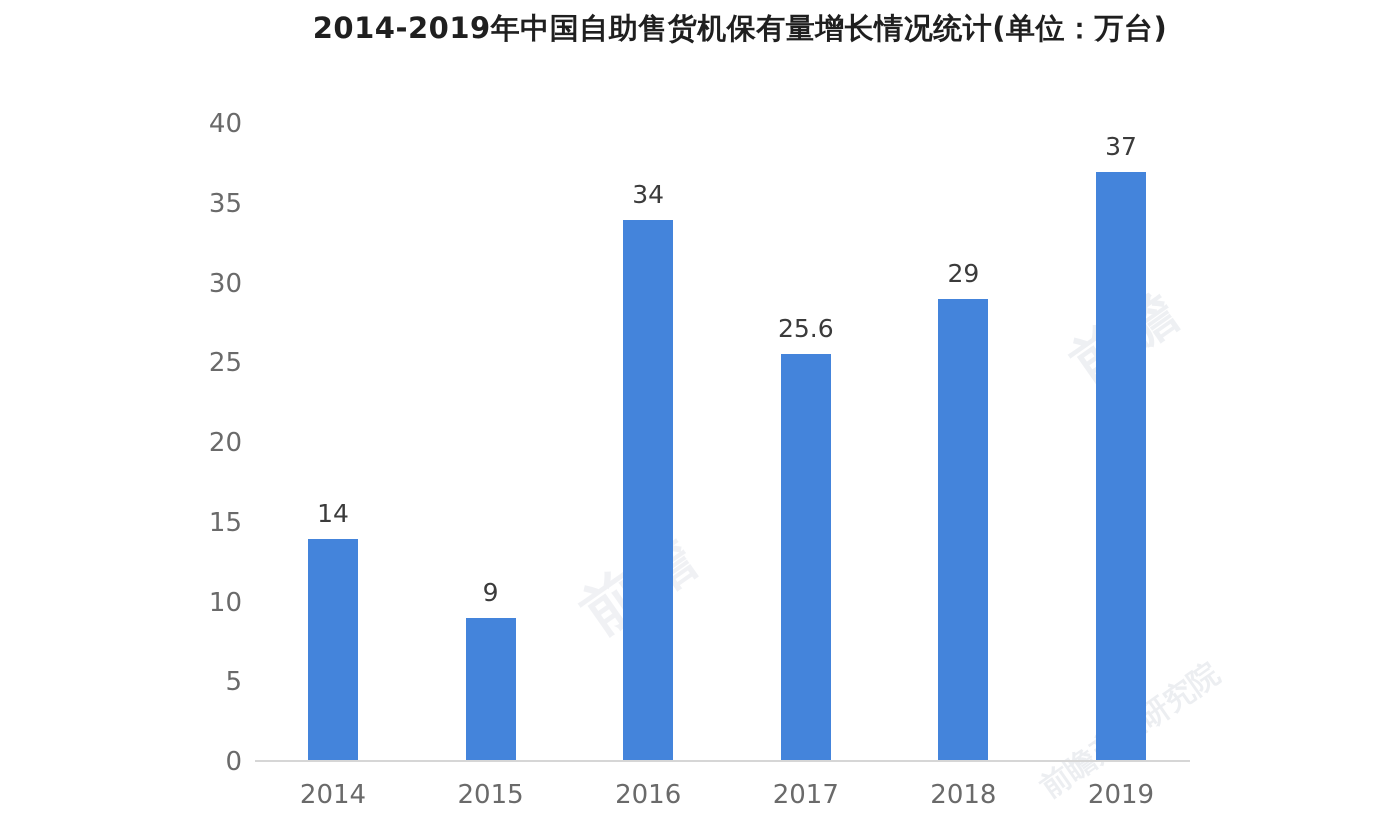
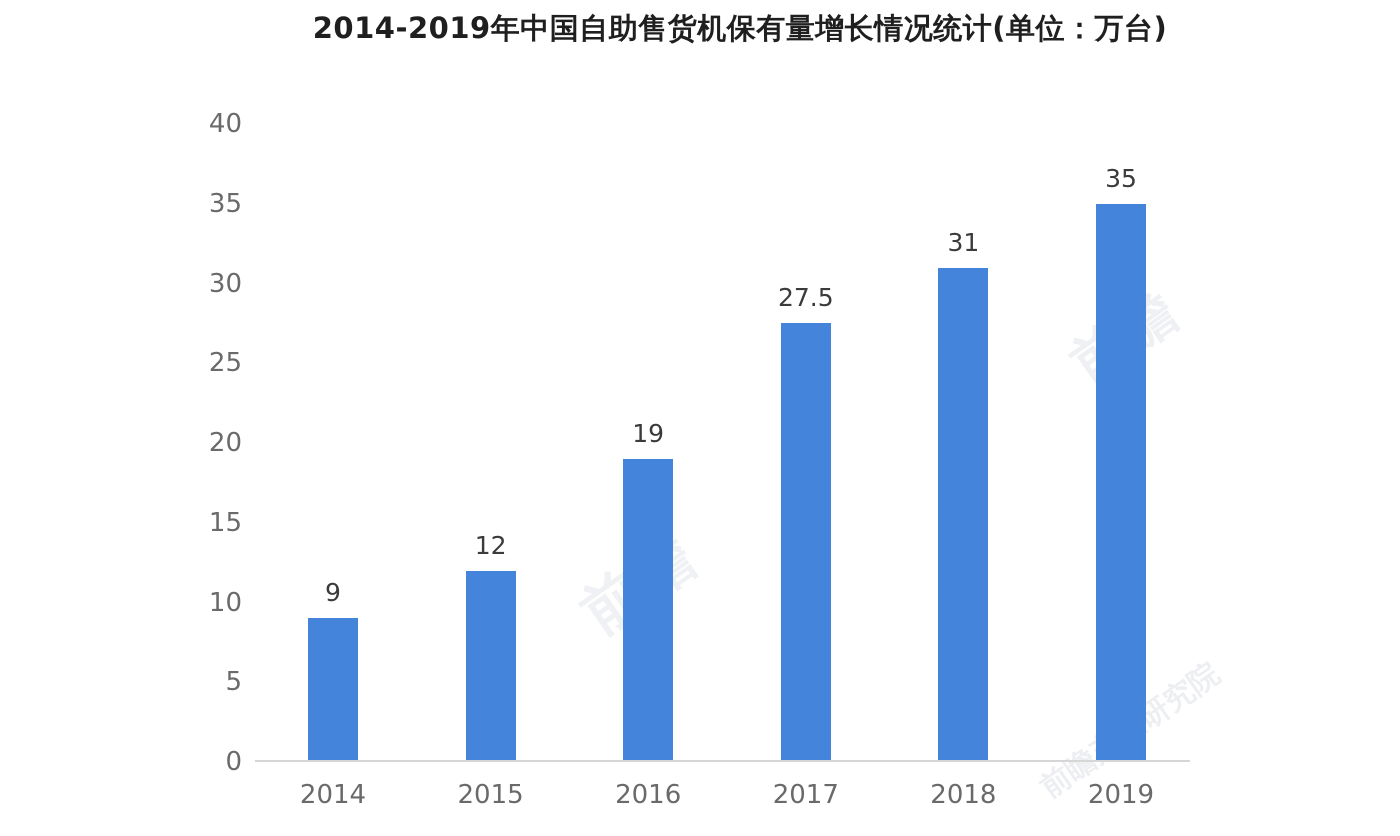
2014: 14 -> 9
2015: 9 -> 12
2016: 34 -> 19
2017: 25.6 -> 27.5
2018: 29 -> 31
2019: 37 -> 35
